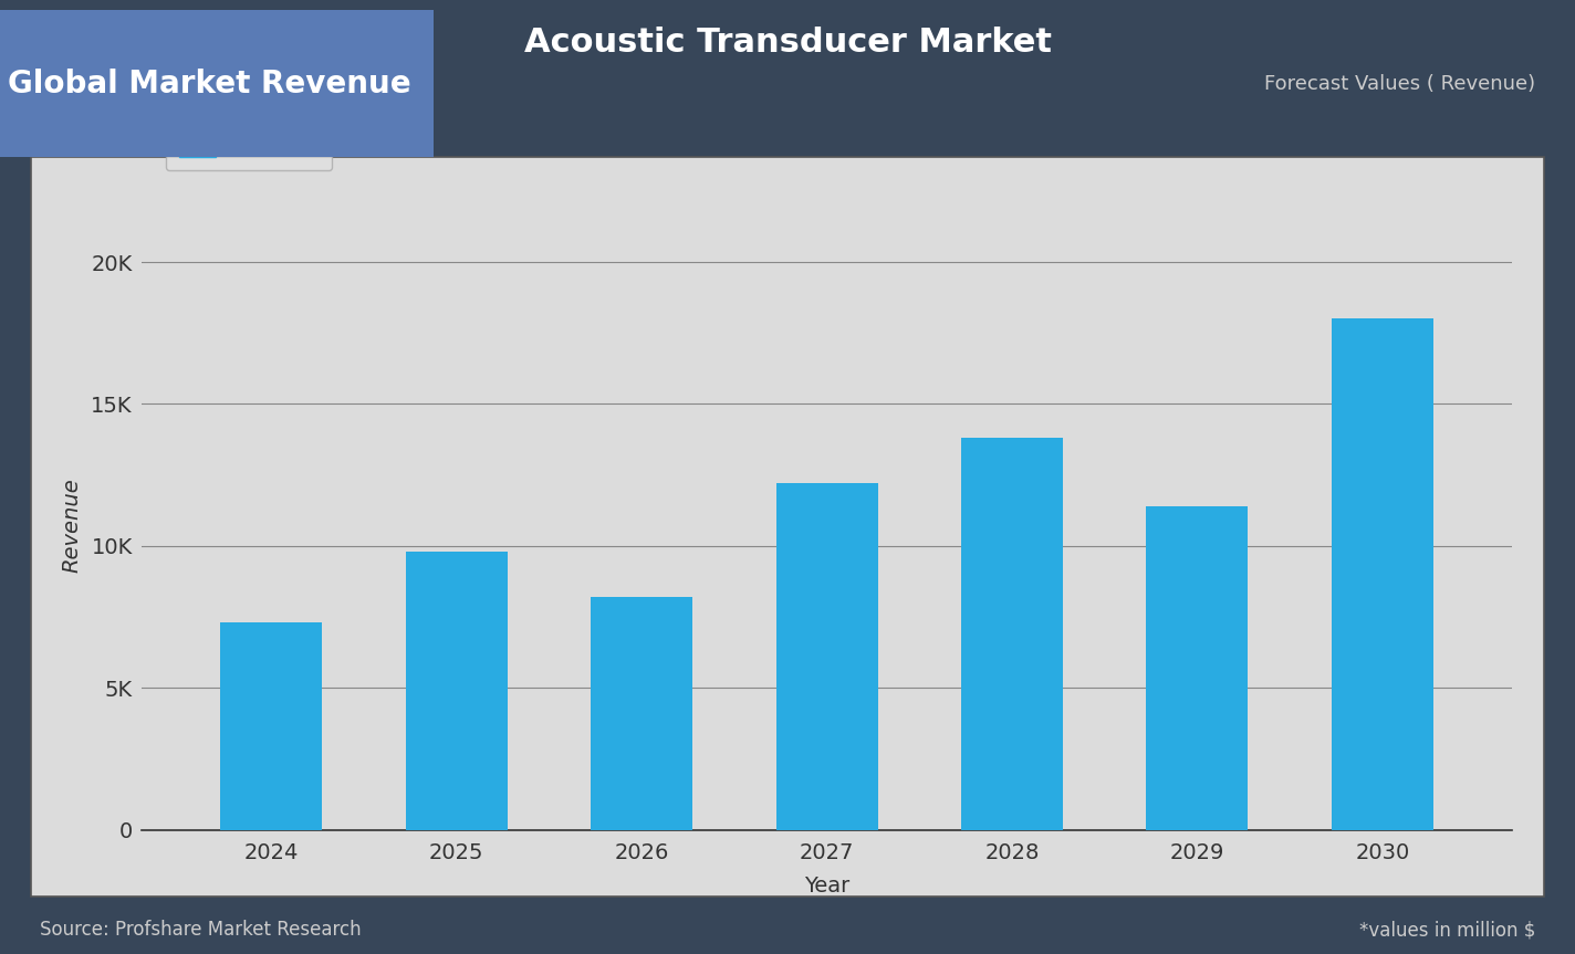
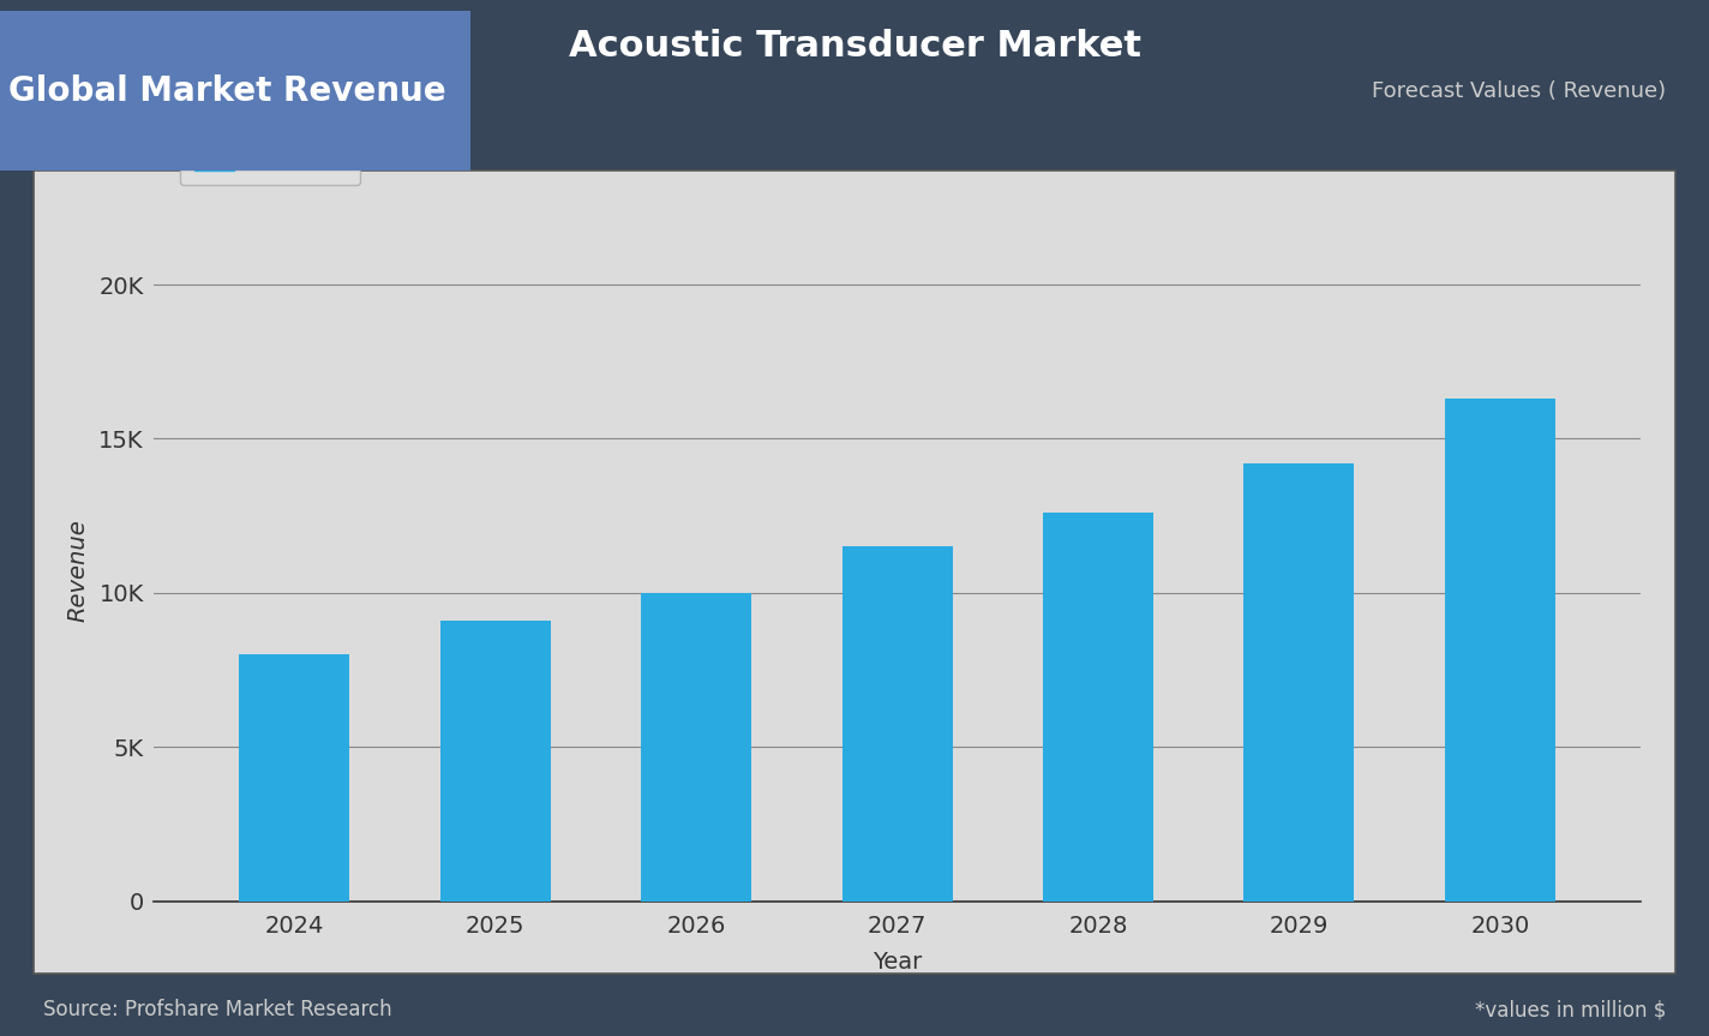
2024: 7.3K -> 8.0K
2025: 9.8K -> 9.1K
2026: 8.2K -> 10.0K
2027: 12.2K -> 11.5K
2028: 13.8K -> 12.6K
2029: 11.4K -> 14.2K
2030: 18.0K -> 16.3K
